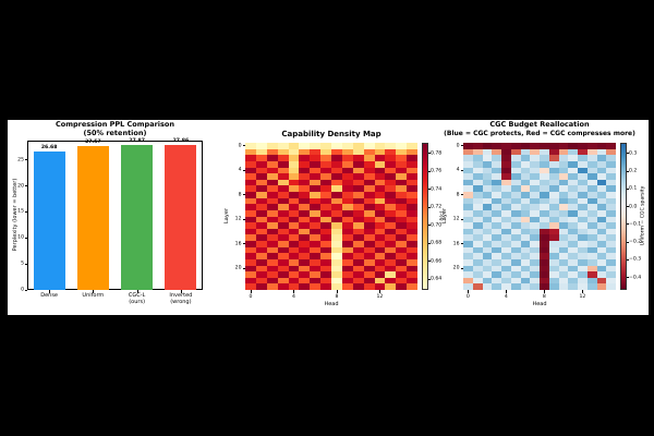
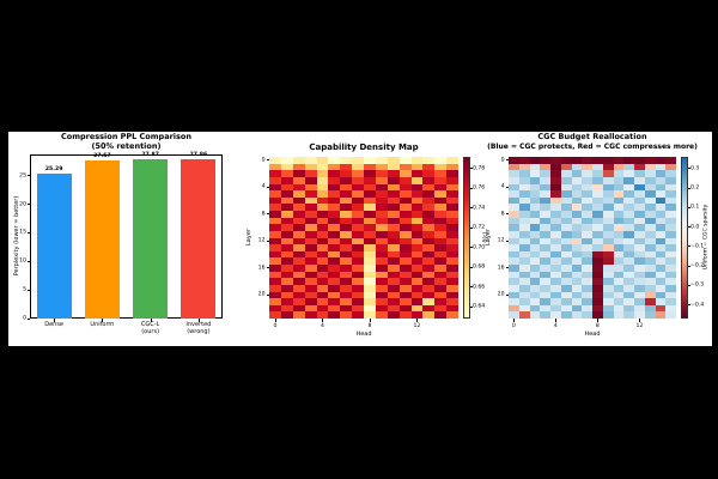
Compression PPL Comparison/Dense: 26.68 -> 25.29
